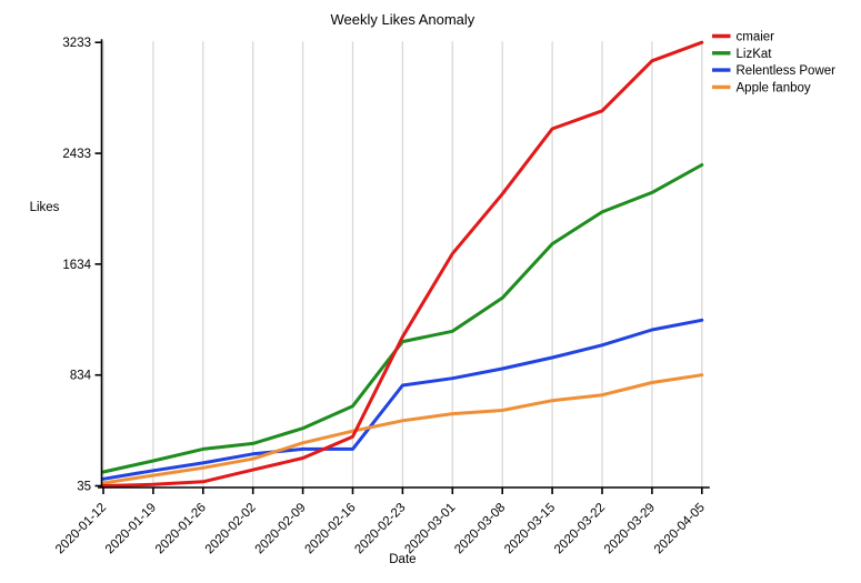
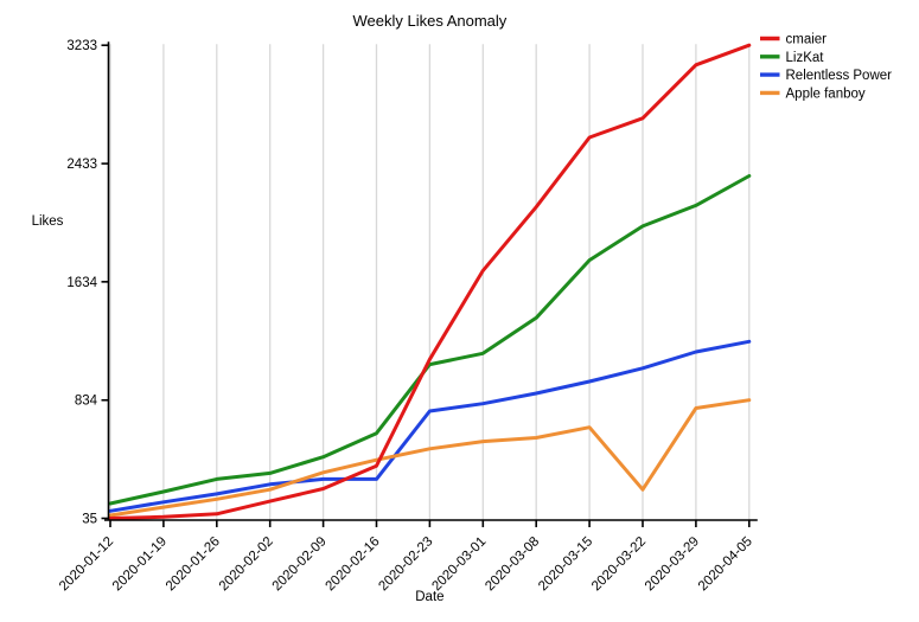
Apple fanboy/2020-03-22: 690 -> 230
